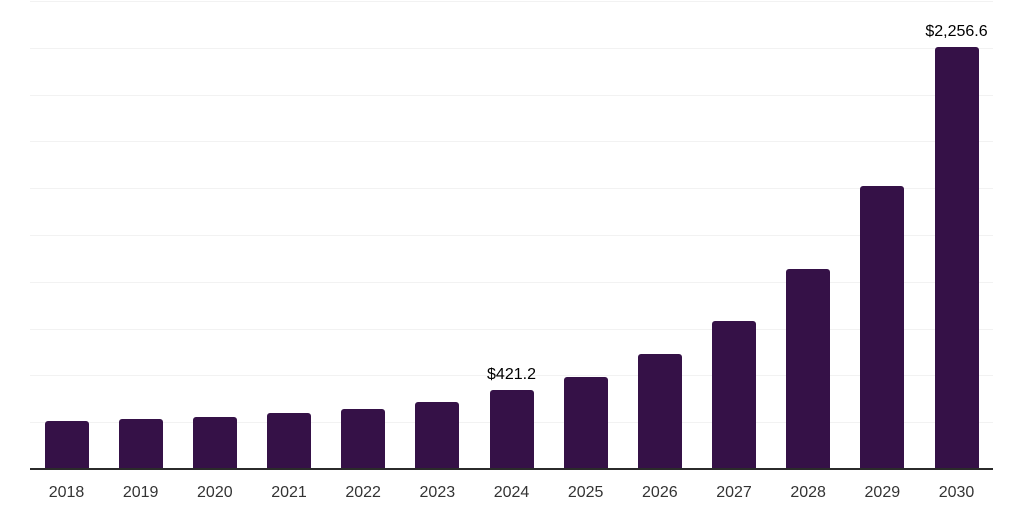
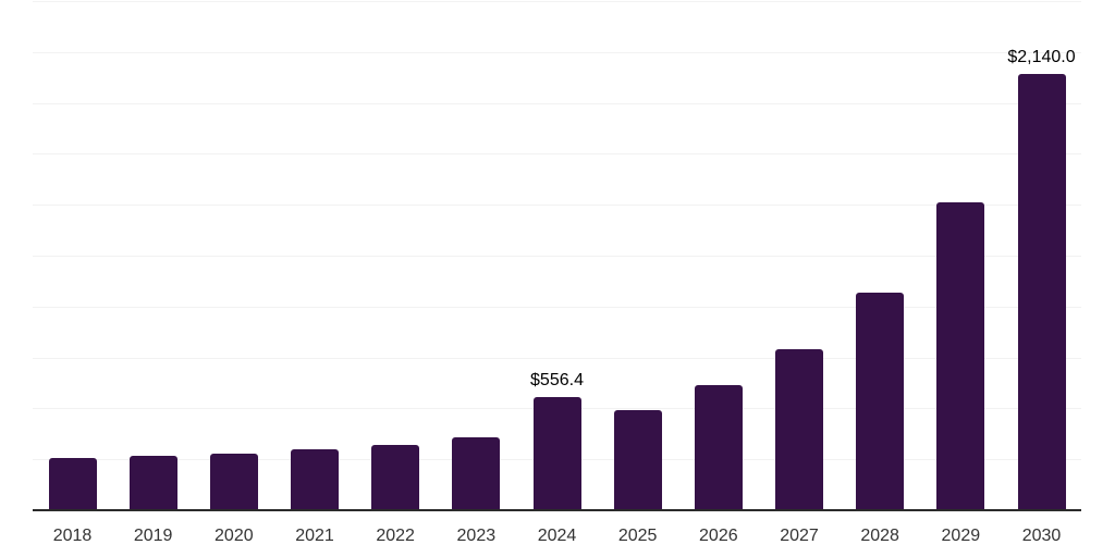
2024: $421.2 -> $556.4
2030: $2,256.6 -> $2,140.0
